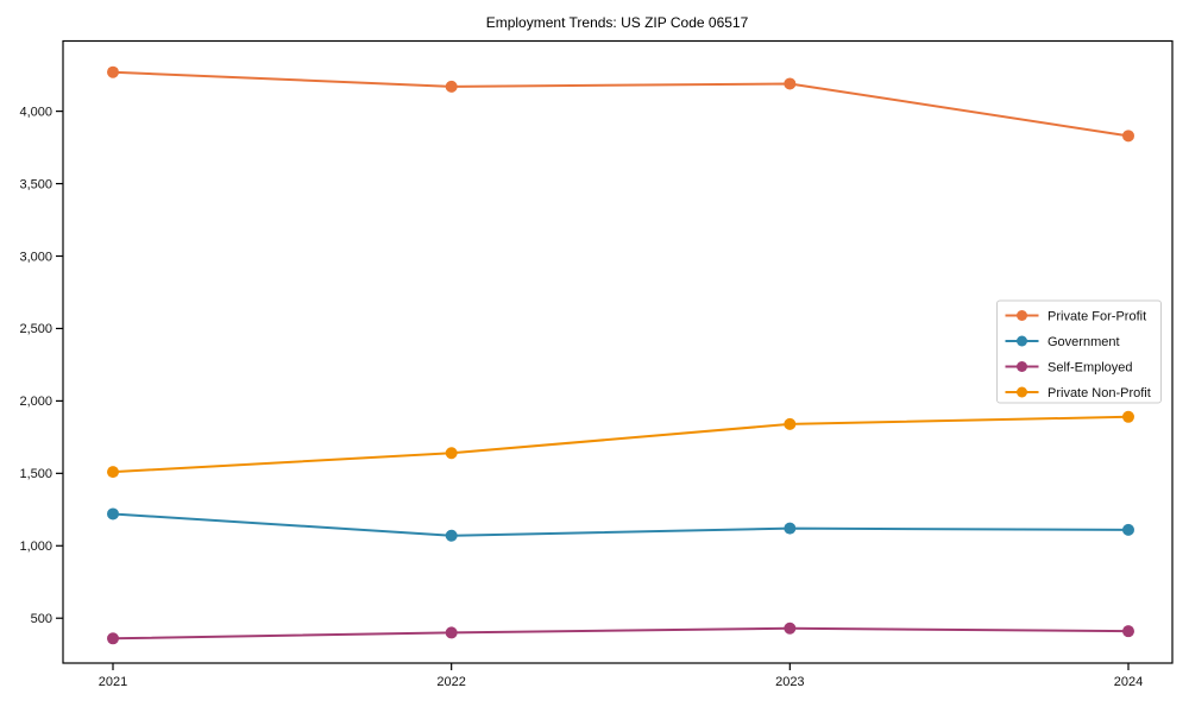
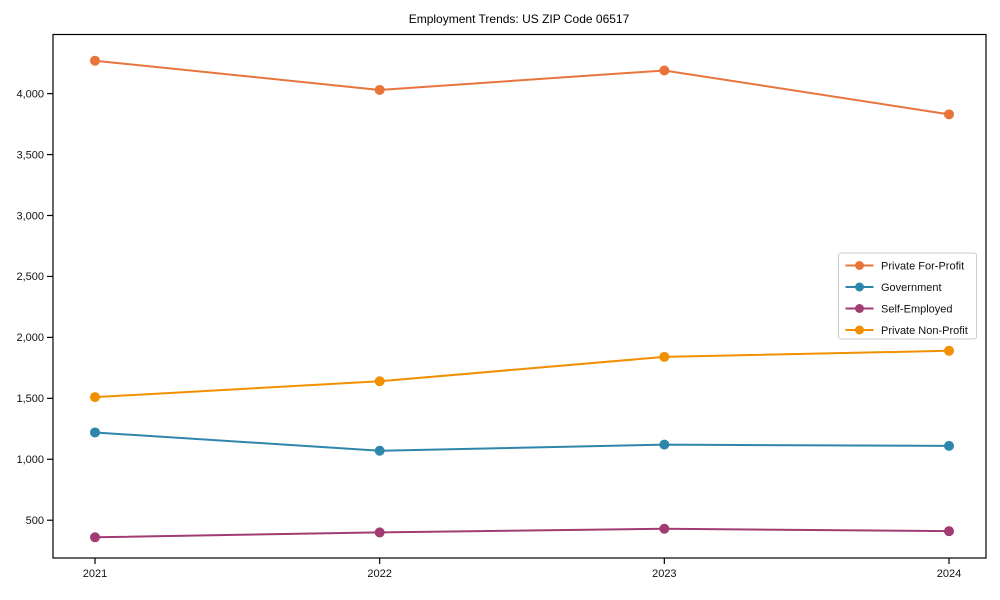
Private For-Profit/2022: 4170 -> 4030
